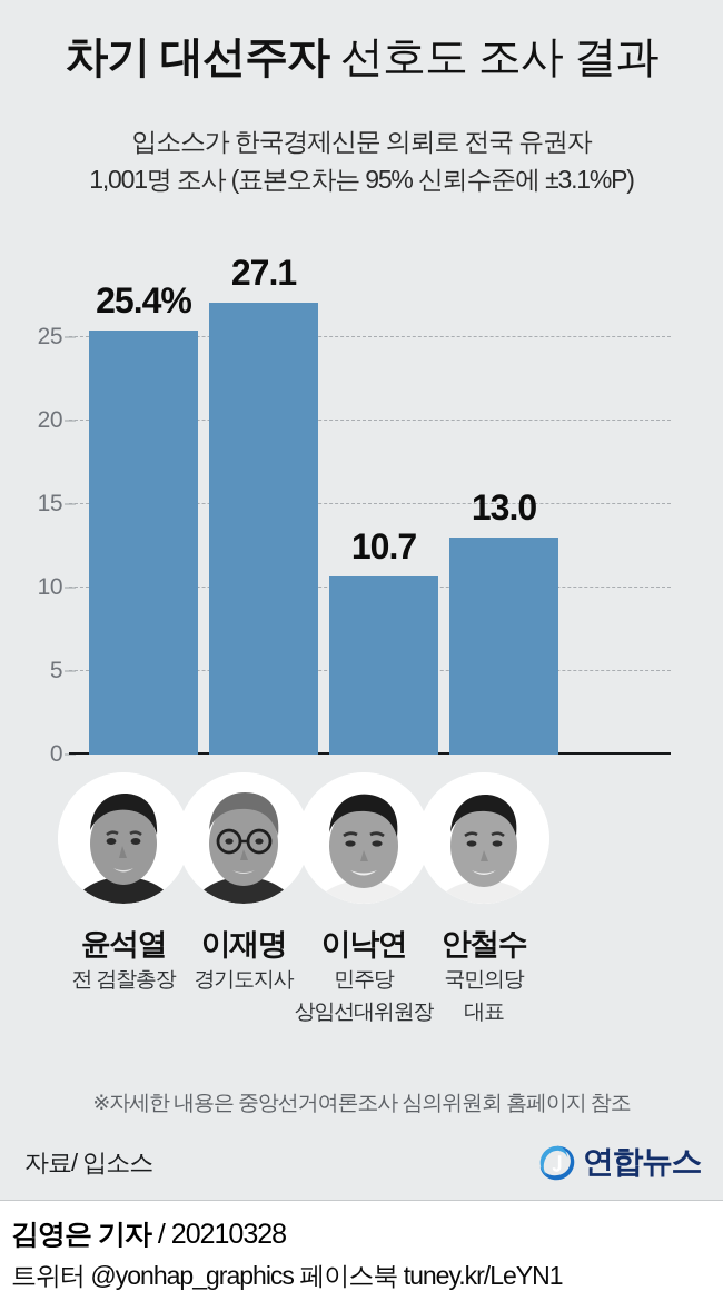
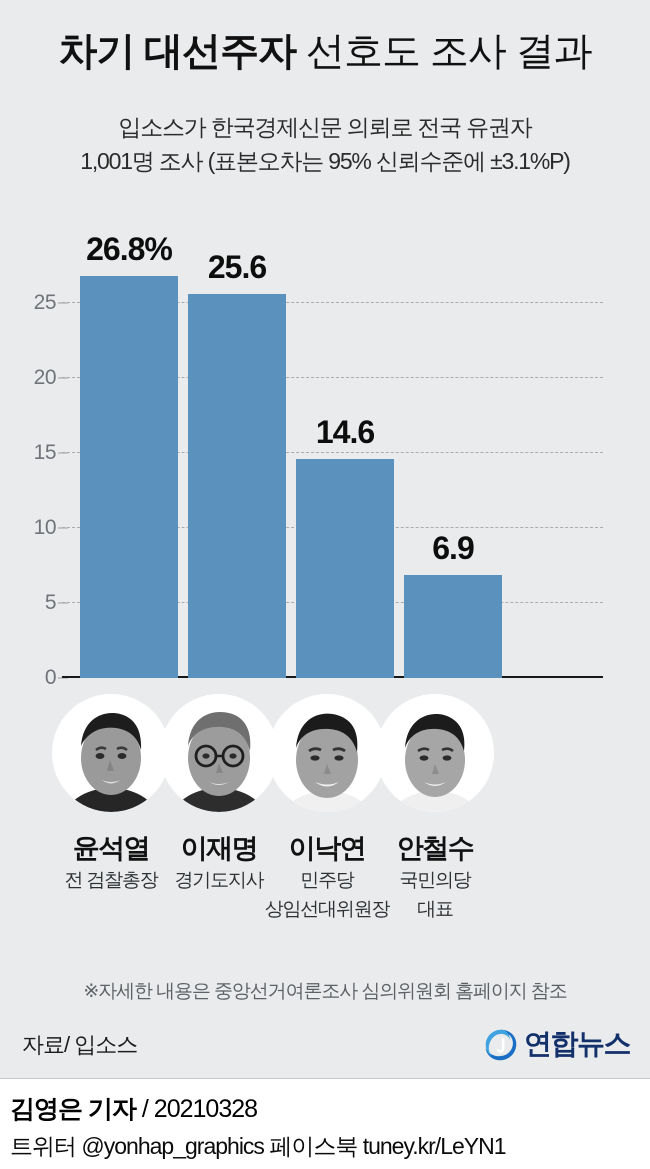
윤석열: 25.4% -> 26.8%
이재명: 27.1 -> 25.6
이낙연: 10.7 -> 14.6
안철수: 13.0 -> 6.9
